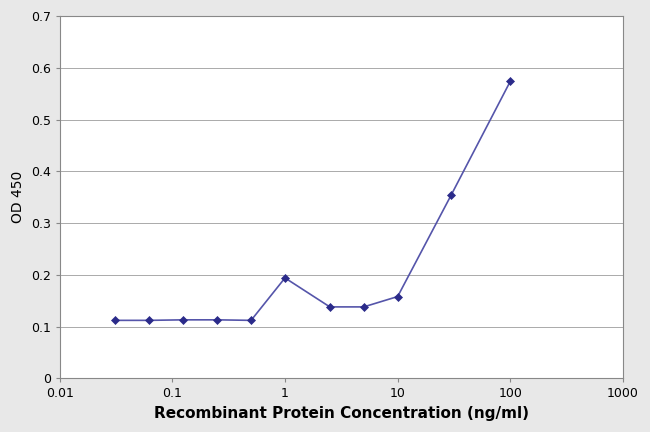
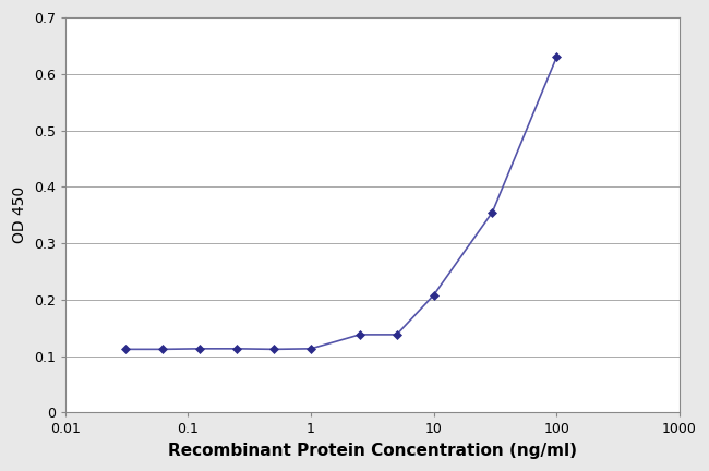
1: 0.194 -> 0.113
10: 0.158 -> 0.208
100: 0.574 -> 0.630
